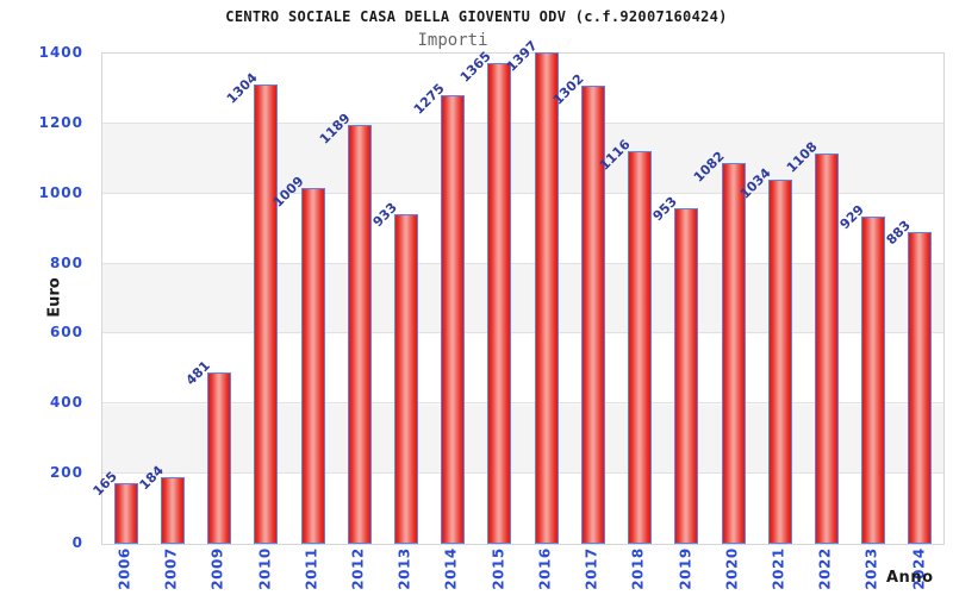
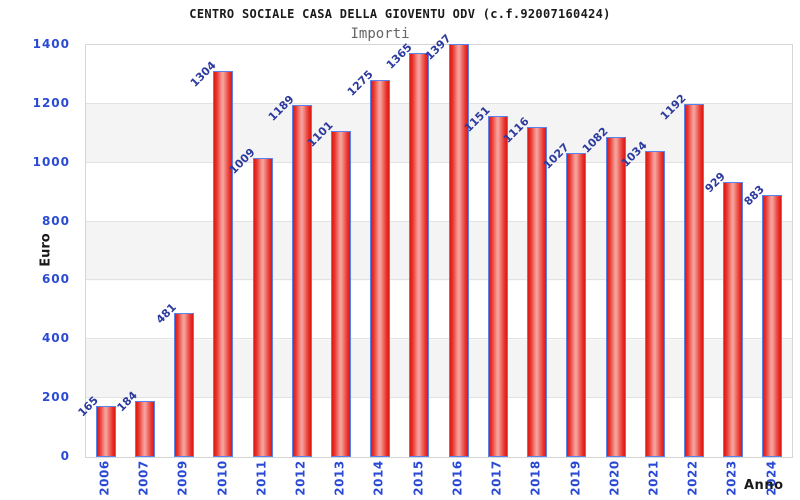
2013: 933 -> 1101
2017: 1302 -> 1151
2019: 953 -> 1027
2022: 1108 -> 1192
